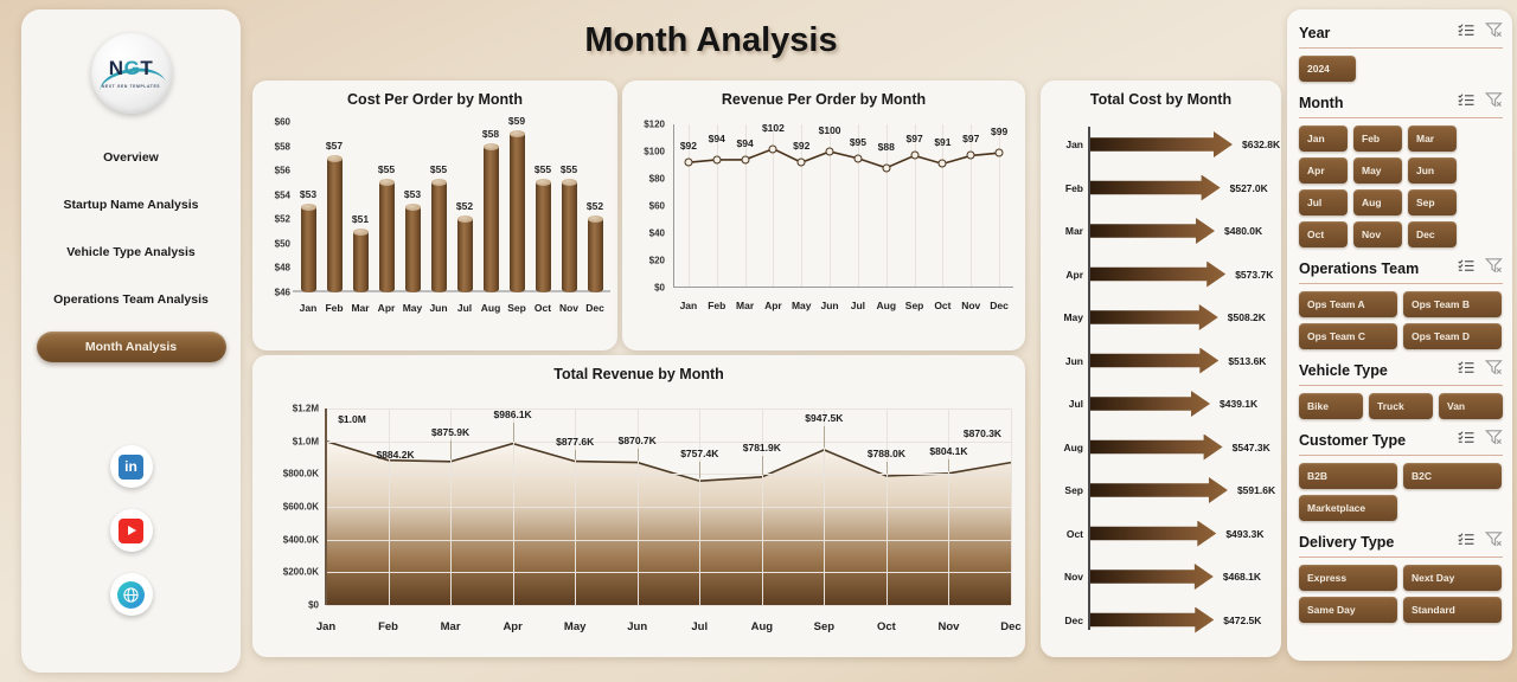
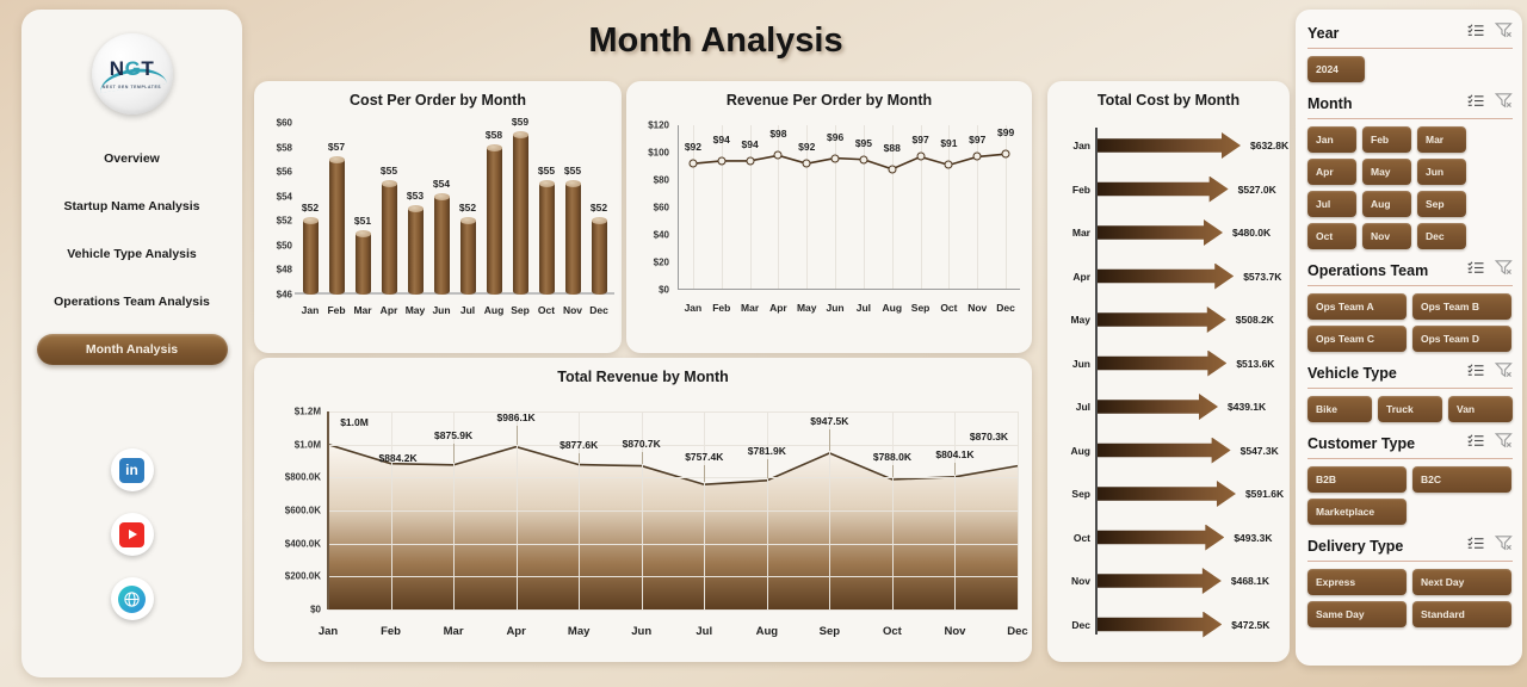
Cost Per Order by Month/Jan: $53 -> $52
Cost Per Order by Month/Jun: $55 -> $54
Revenue Per Order by Month/Apr: $102 -> $98
Revenue Per Order by Month/Jun: $100 -> $96
